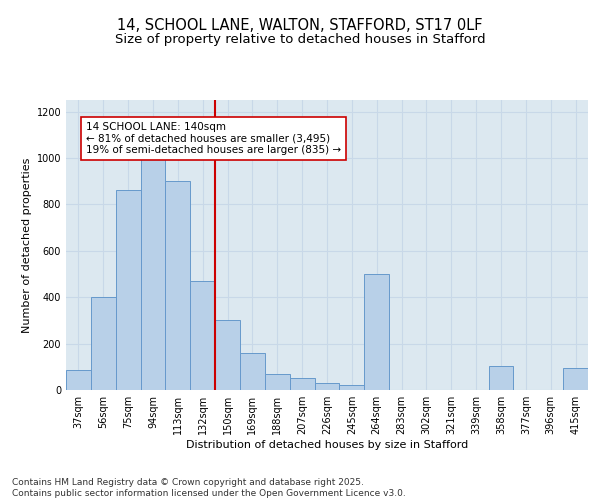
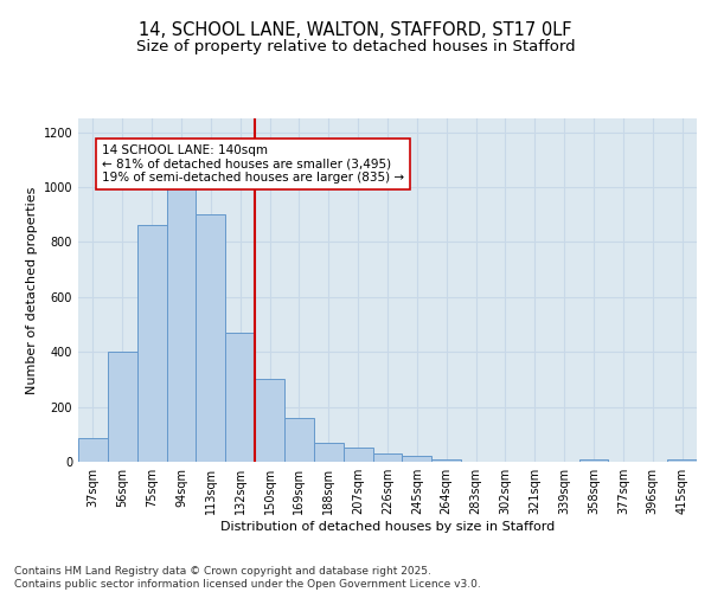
264sqm: 500 -> 10
358sqm: 105 -> 10
415sqm: 95 -> 10
